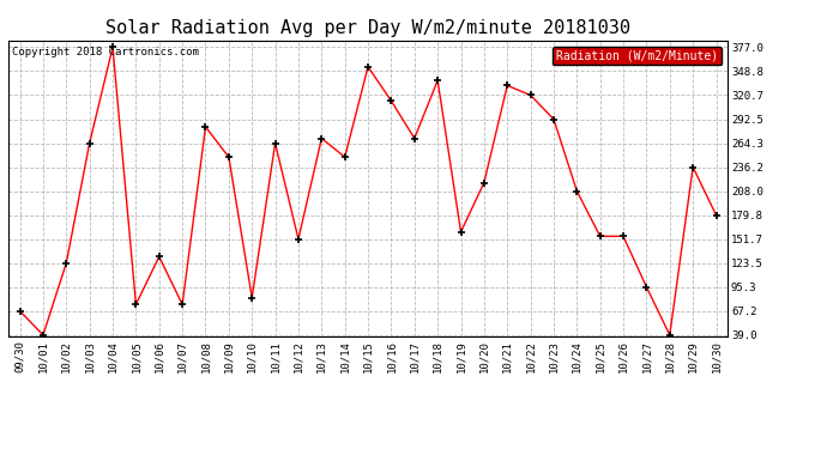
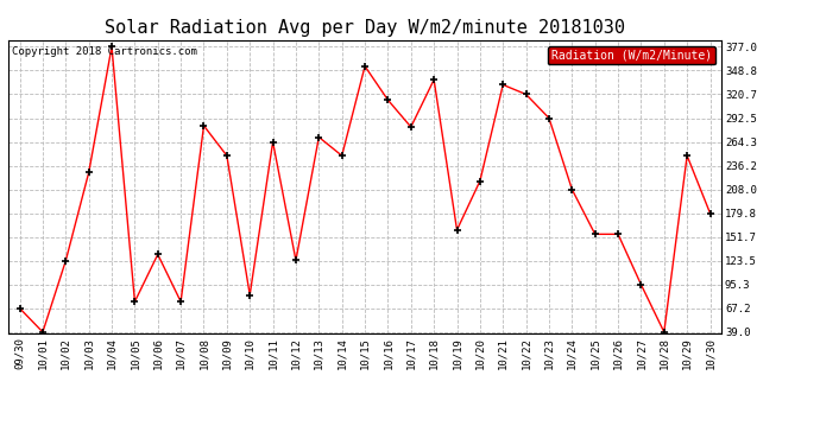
10/03: 264 -> 228
10/12: 152 -> 124
10/17: 270 -> 282
10/29: 236 -> 248
